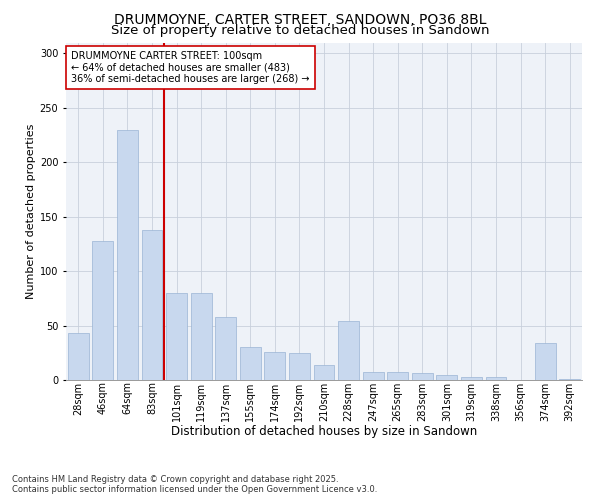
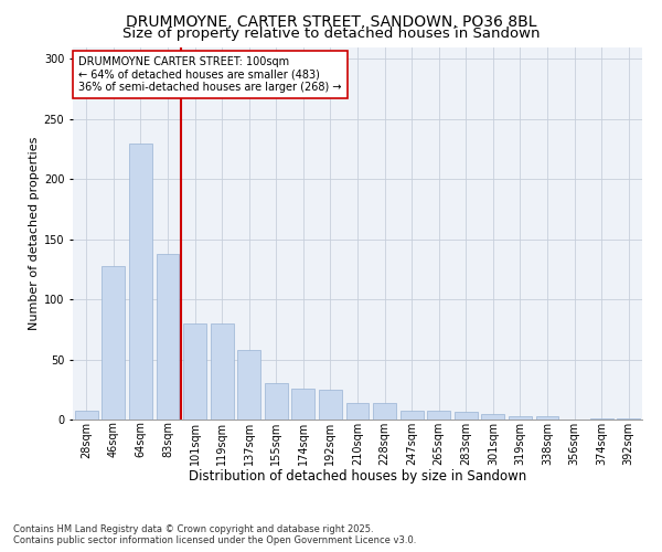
28sqm: 43 -> 7
228sqm: 54 -> 14
374sqm: 34 -> 1
